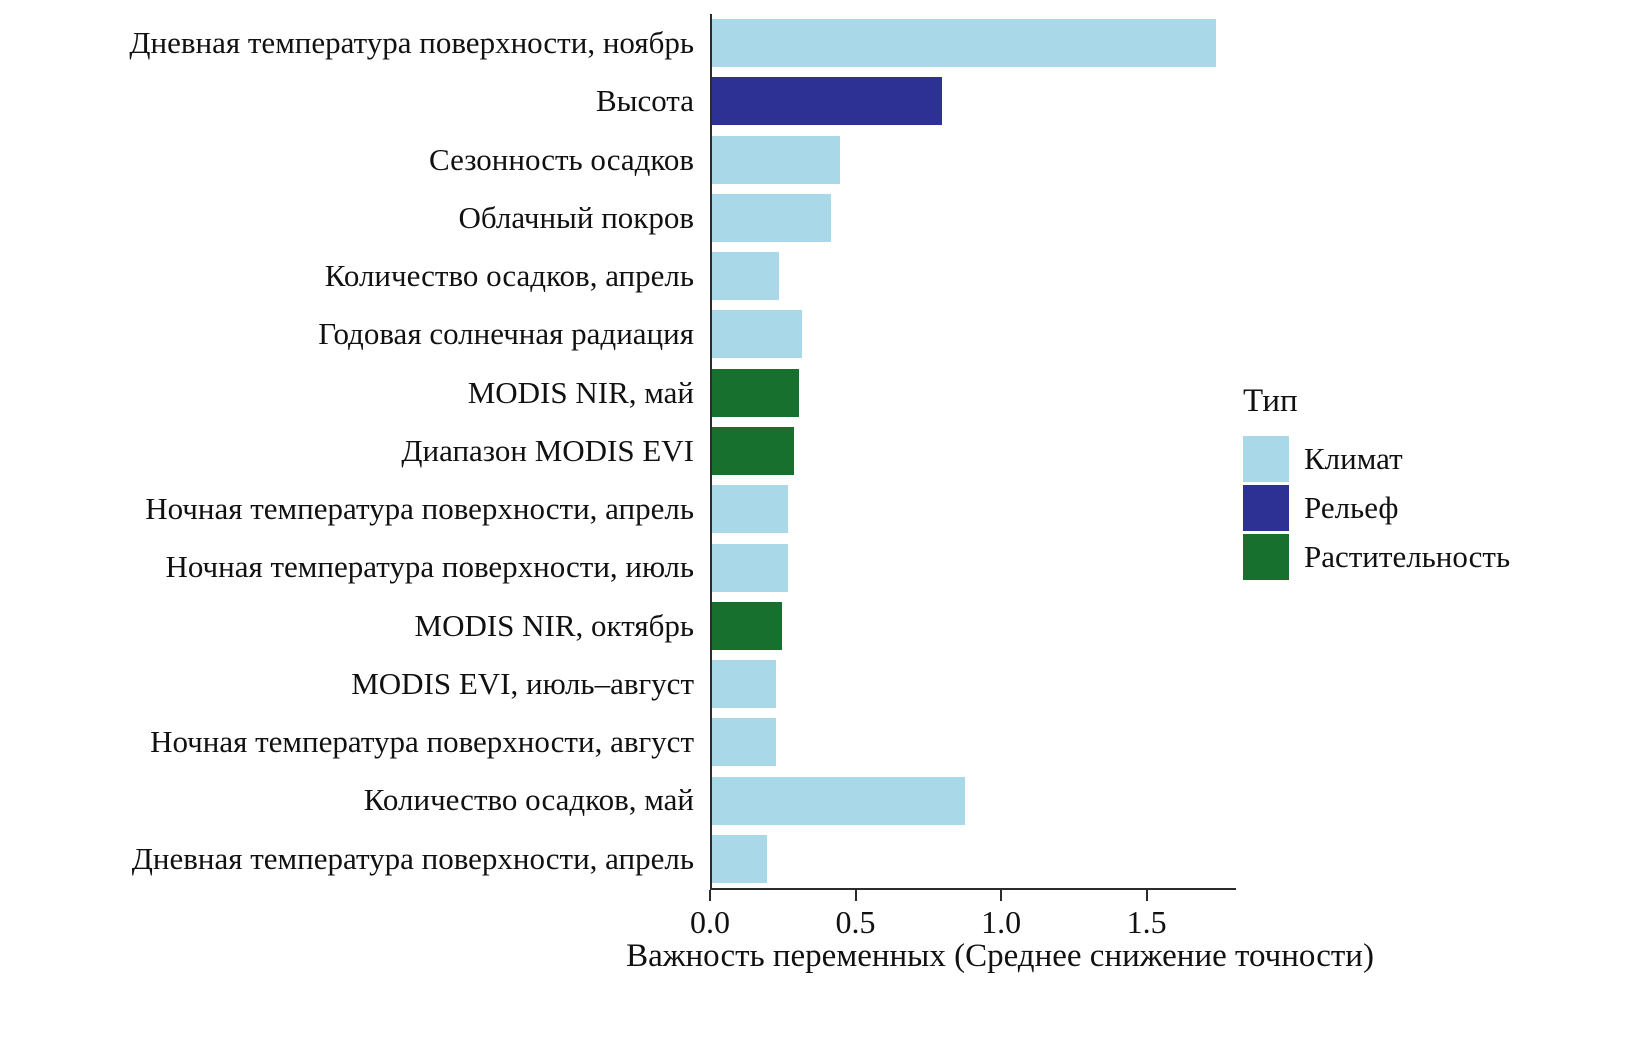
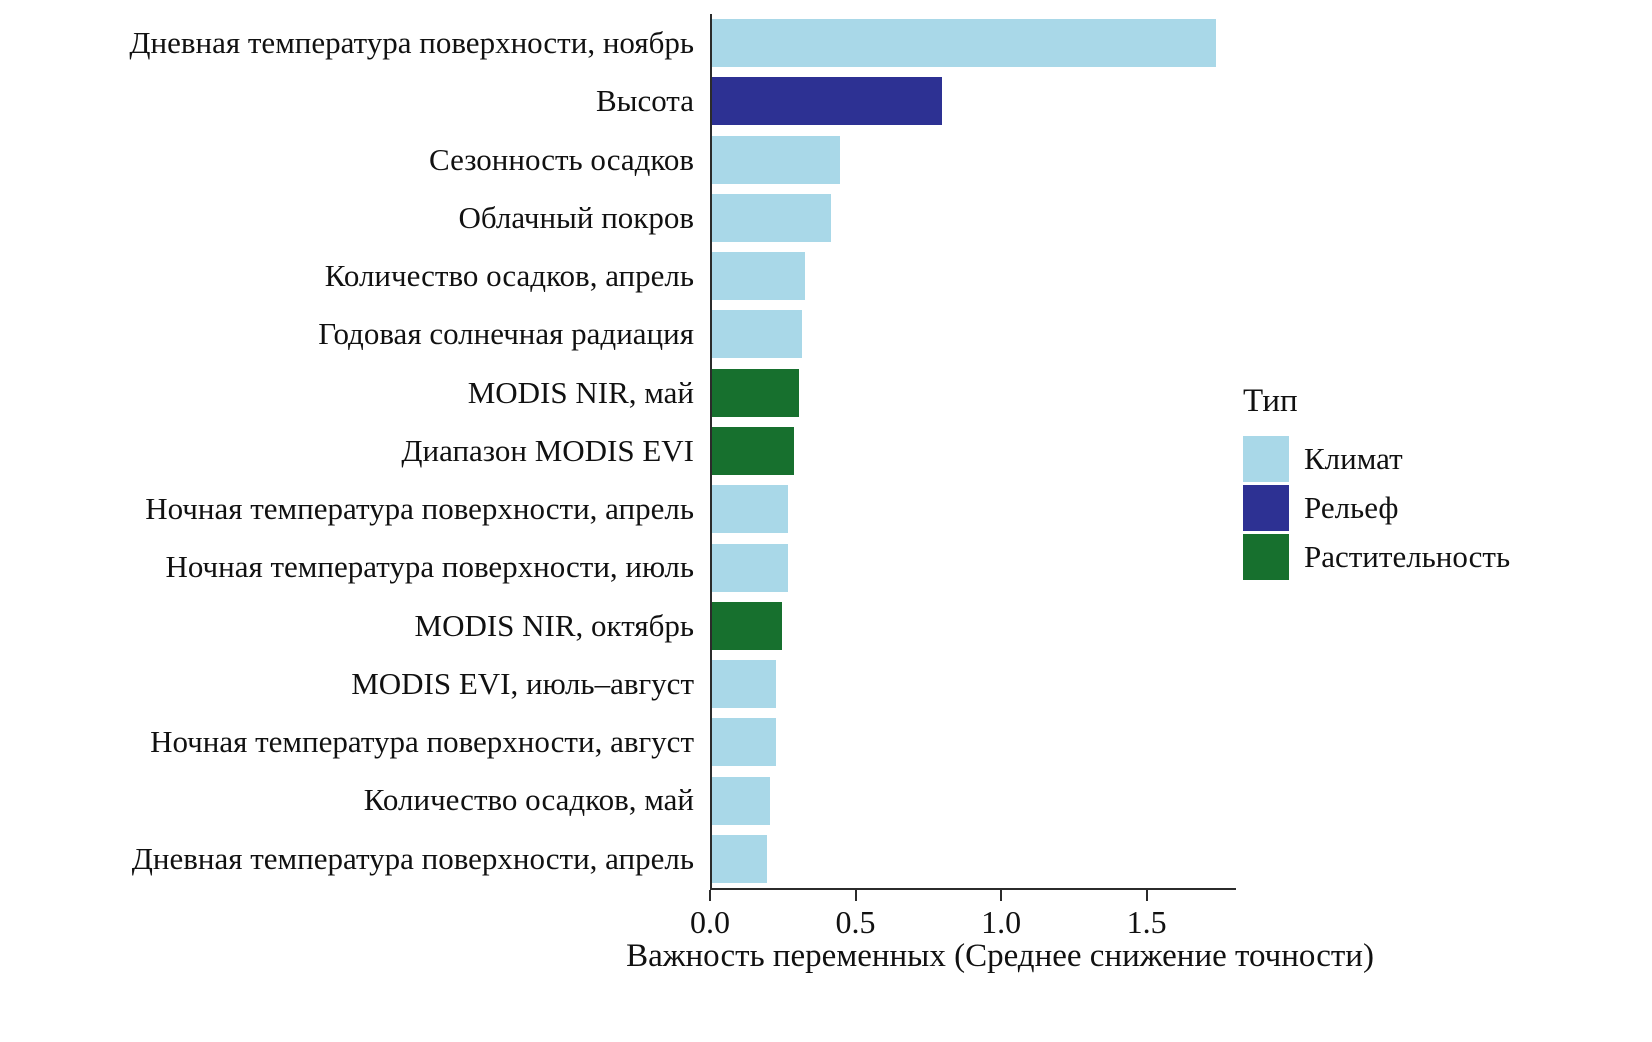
Количество осадков, апрель: 0.23 -> 0.32
Количество осадков, май: 0.87 -> 0.20
